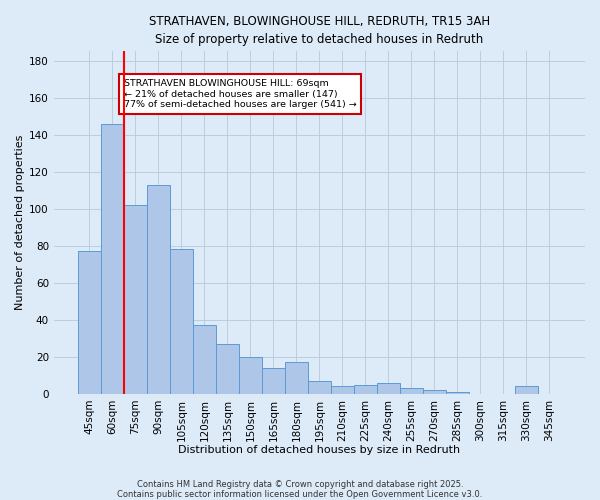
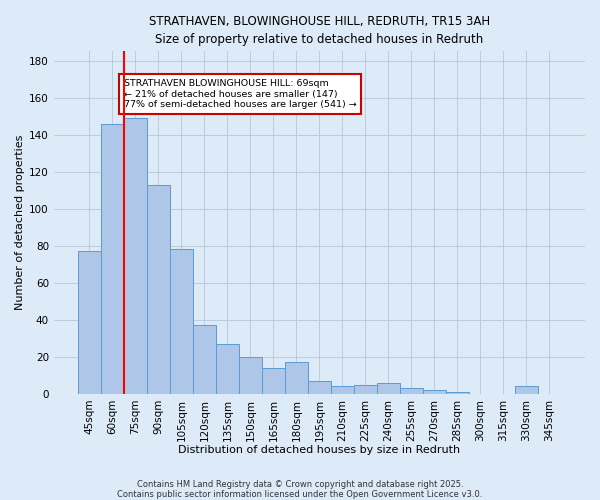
75sqm: 102 -> 149
